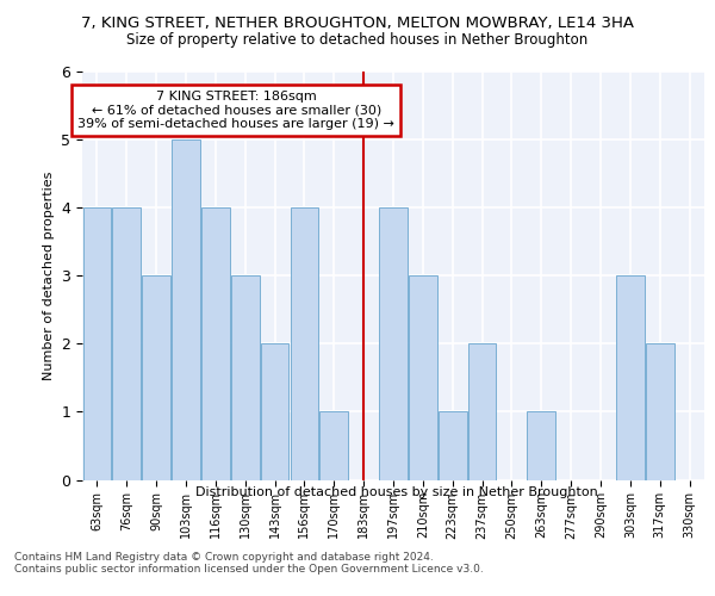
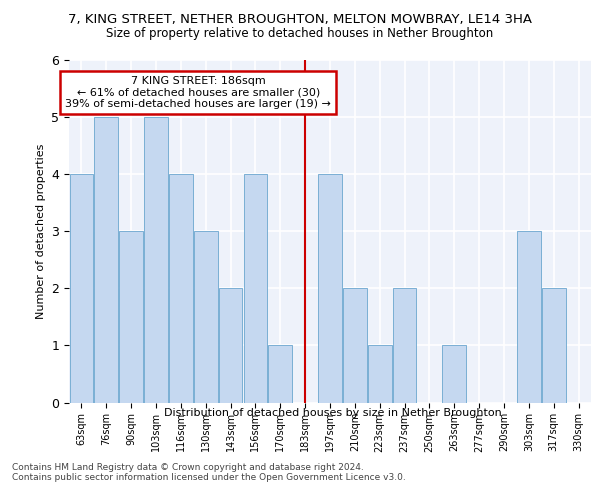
76sqm: 4 -> 5
210sqm: 3 -> 2
